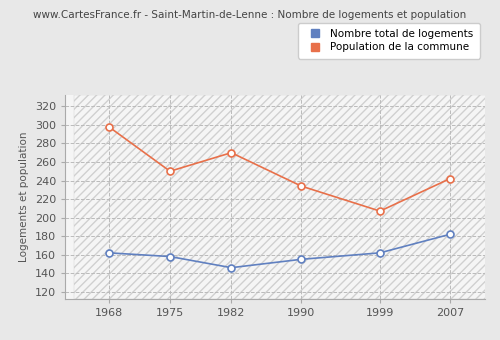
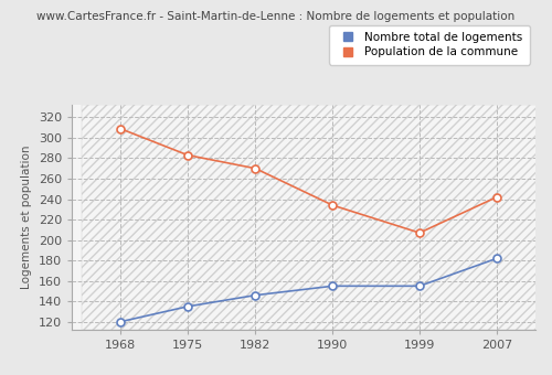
Nombre total de logements/1968: 162 -> 120
Population de la commune/1968: 298 -> 309
Nombre total de logements/1975: 158 -> 135
Population de la commune/1975: 250 -> 283
Nombre total de logements/1999: 162 -> 155
